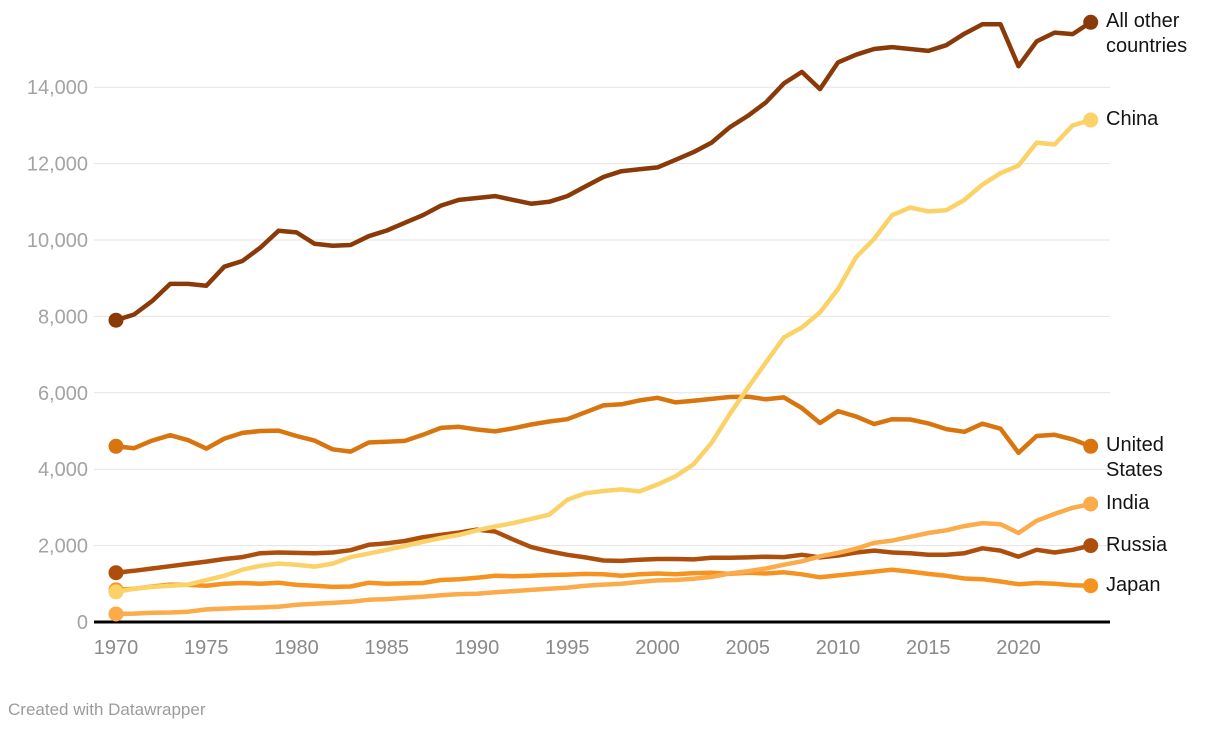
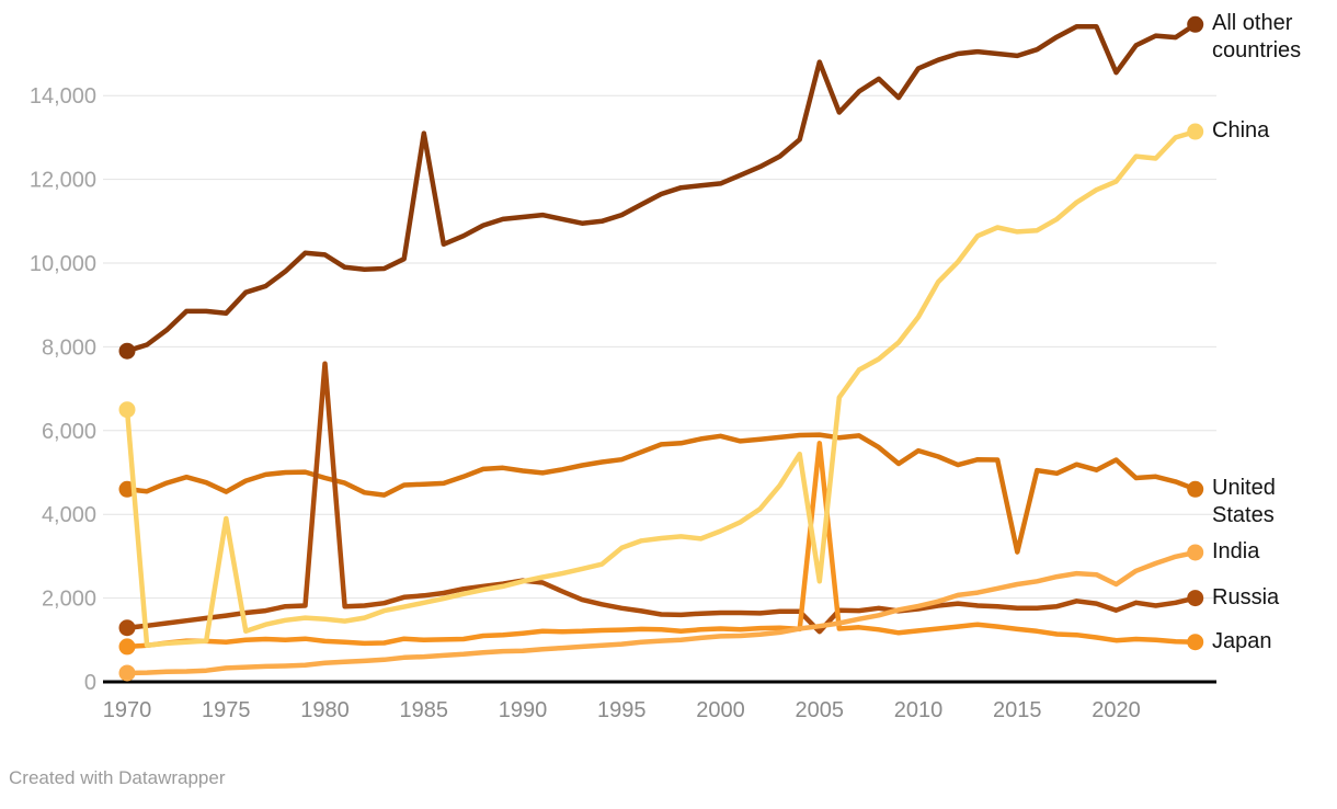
China/1970: 800 -> 6500
China/1975: 1100 -> 3900
Russia/1980: 1800 -> 7600
All other countries/1985: 10200 -> 13100
All other countries/2005: 13200 -> 14800
China/2005: 6100 -> 2400
Russia/2005: 1700 -> 1200
Japan/2005: 1300 -> 5700
United States/2015: 5200 -> 3100
United States/2020: 4400 -> 5300
